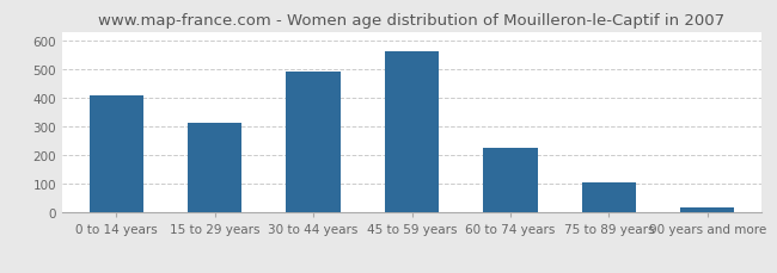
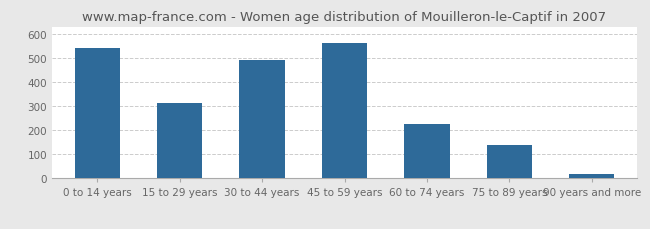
0 to 14 years: 407 -> 540
75 to 89 years: 106 -> 140
